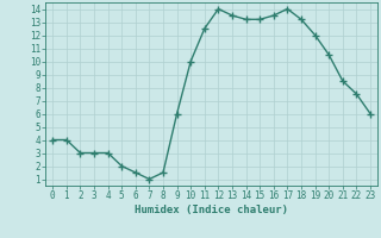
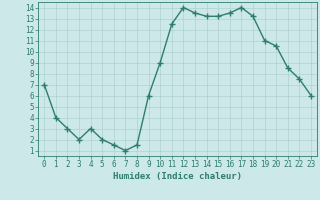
0: 4.0 -> 7.0
3: 3.0 -> 2.0
10: 10.0 -> 9.0
19: 12.0 -> 11.0
